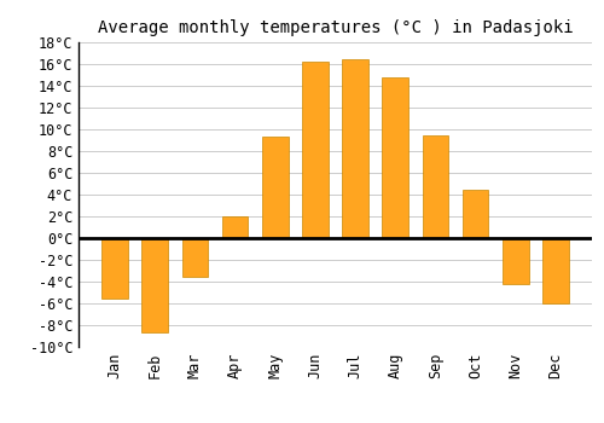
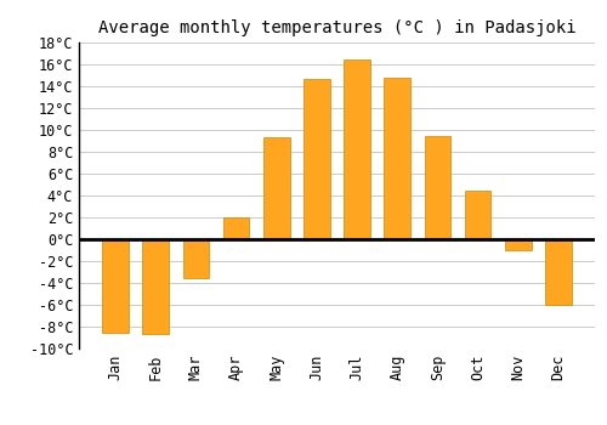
Jan: -5.6°C -> -8.5°C
Jun: 16.2°C -> 14.7°C
Nov: -4.2°C -> -1.0°C
